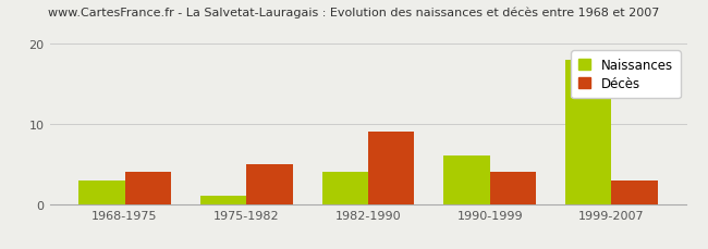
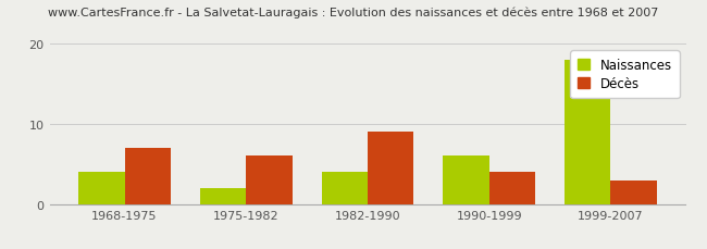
Naissances/1968-1975: 3 -> 4
Décès/1968-1975: 4 -> 7
Naissances/1975-1982: 1 -> 2
Décès/1975-1982: 5 -> 6
